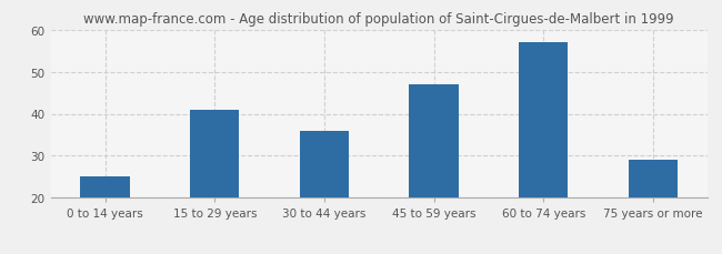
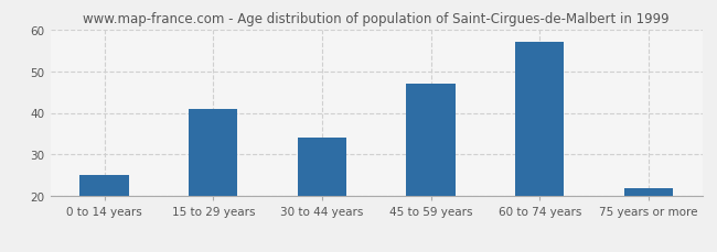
30 to 44 years: 36 -> 34
75 years or more: 29 -> 22
